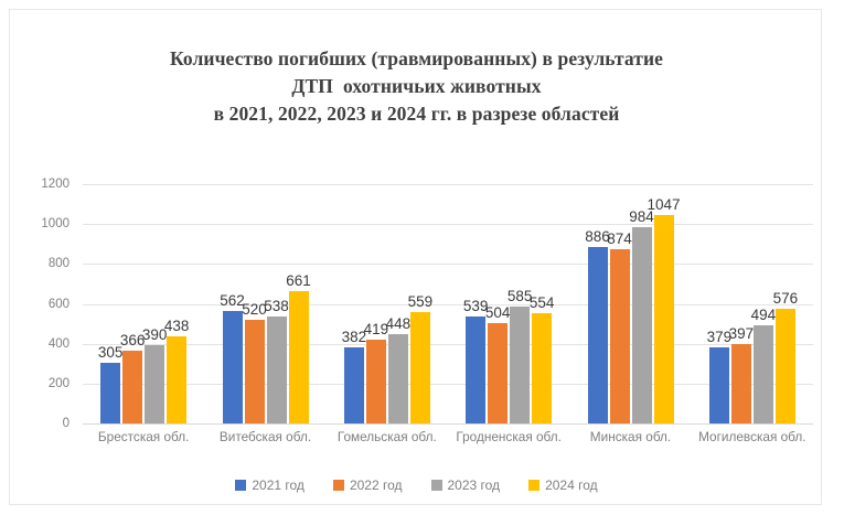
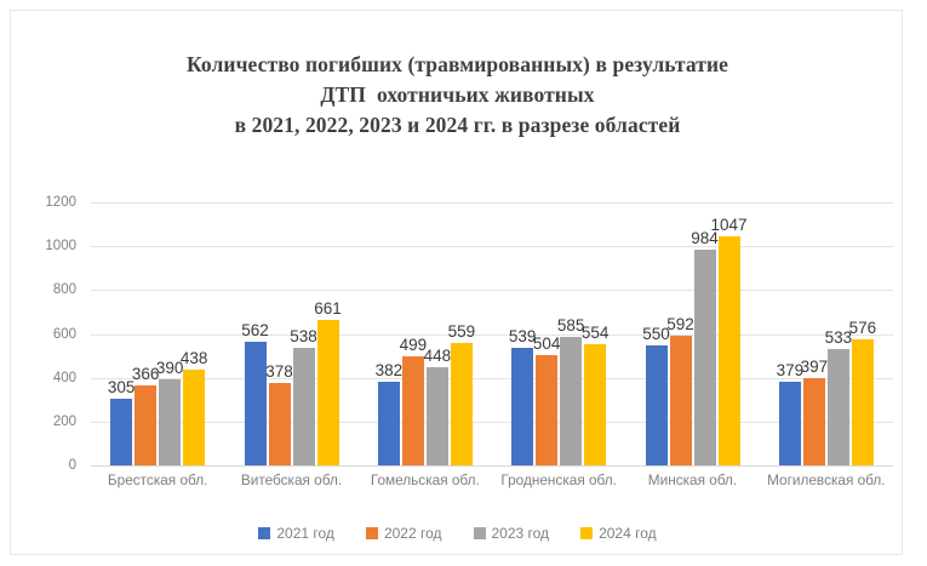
2022 год/Витебская обл.: 520 -> 378
2022 год/Гомельская обл.: 419 -> 499
2021 год/Минская обл.: 886 -> 550
2022 год/Минская обл.: 874 -> 592
2023 год/Могилевская обл.: 494 -> 533
